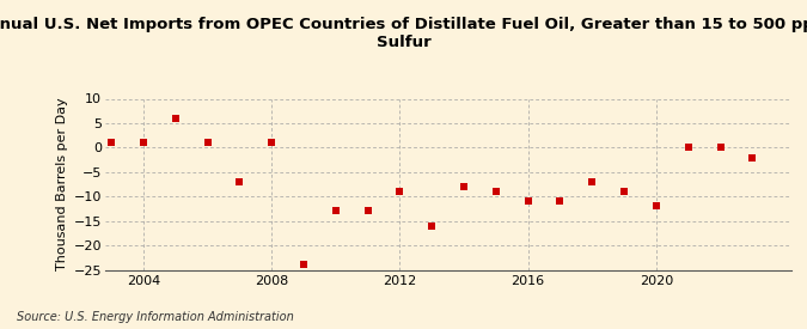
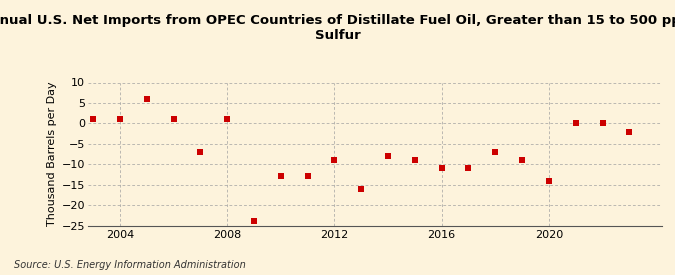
2020: -12 -> -14
